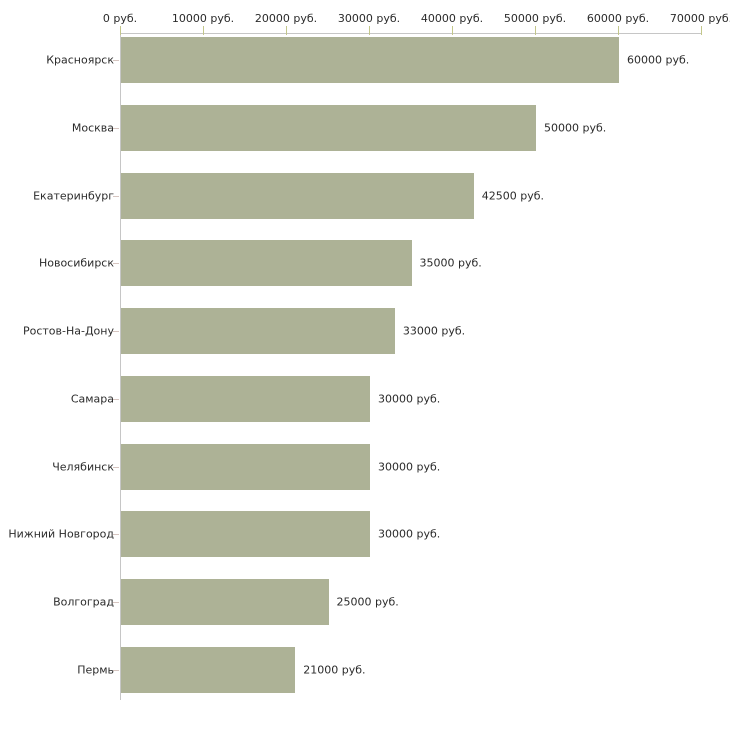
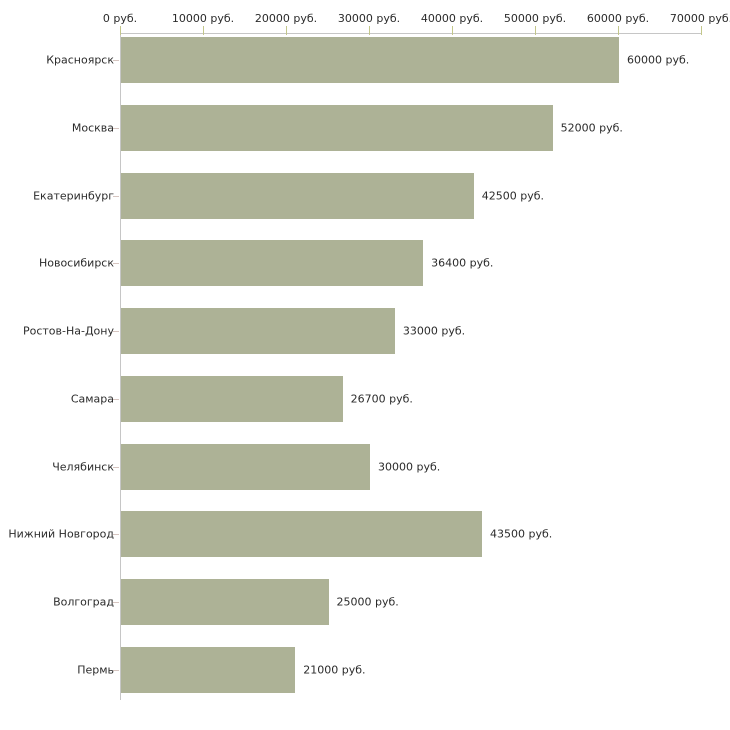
Москва: 50000 -> 52000
Новосибирск: 35000 -> 36400
Самара: 30000 -> 26700
Нижний Новгород: 30000 -> 43500
